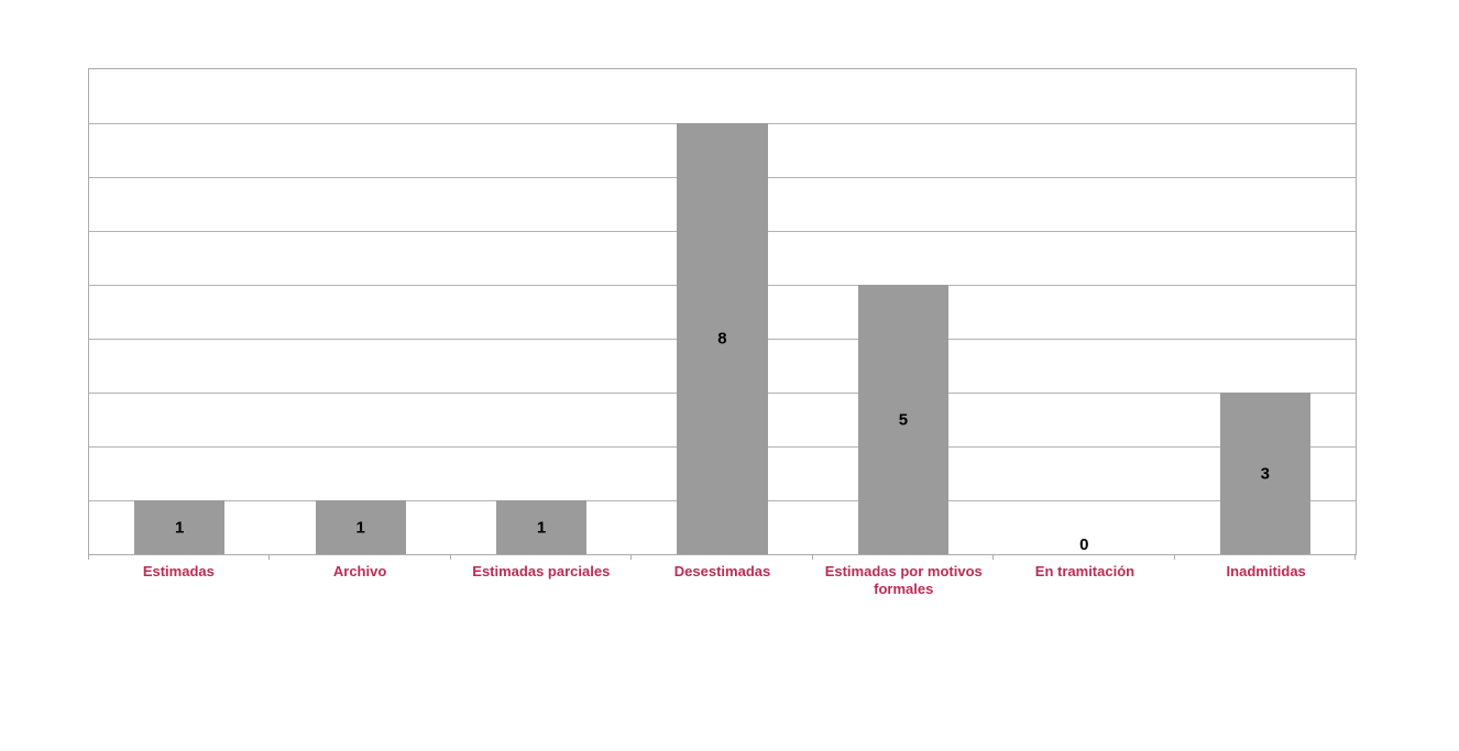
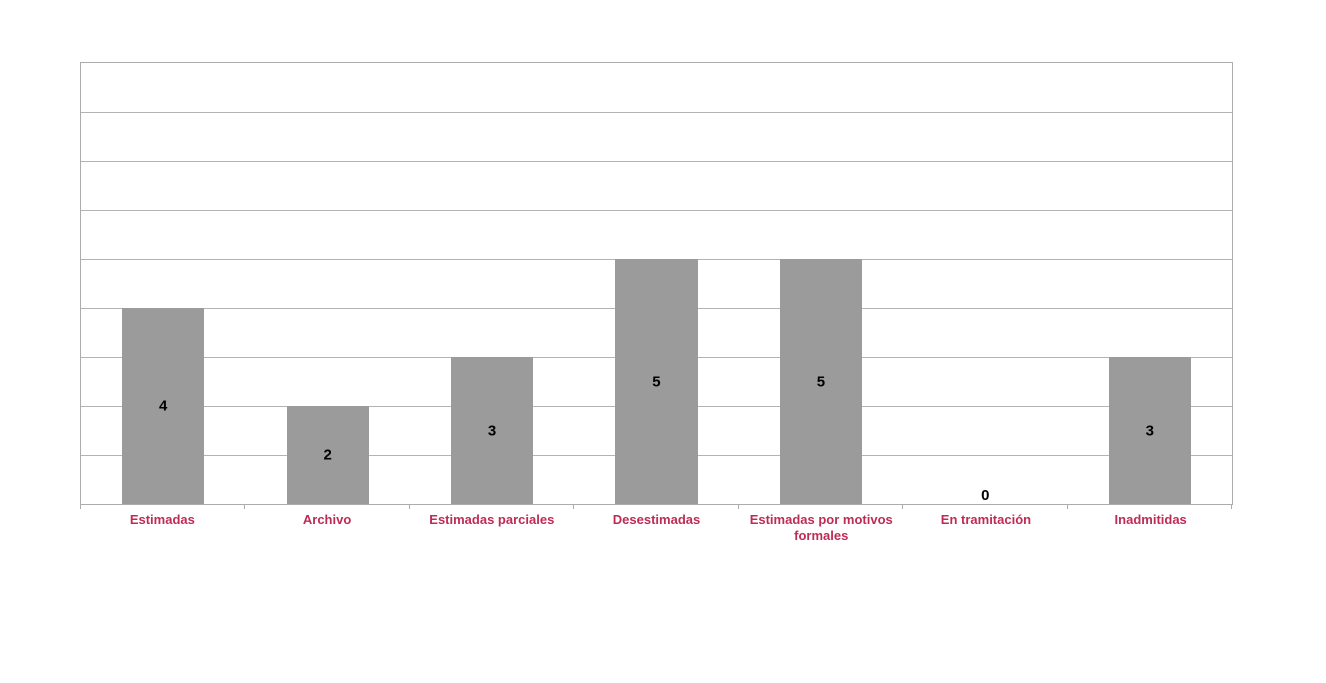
Estimadas: 1 -> 4
Archivo: 1 -> 2
Estimadas parciales: 1 -> 3
Desestimadas: 8 -> 5
